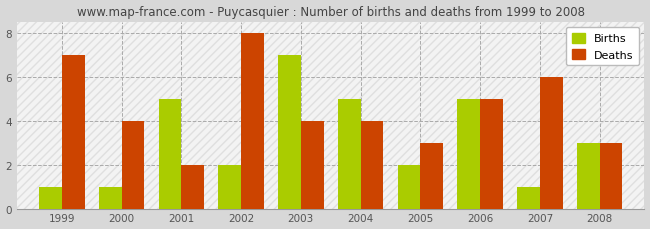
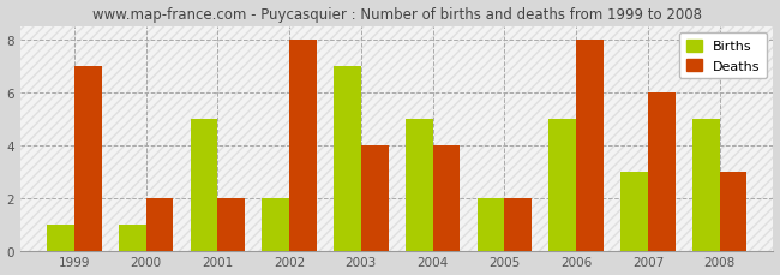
Deaths/2000: 4 -> 2
Deaths/2005: 3 -> 2
Deaths/2006: 5 -> 8
Births/2007: 1 -> 3
Births/2008: 3 -> 5
